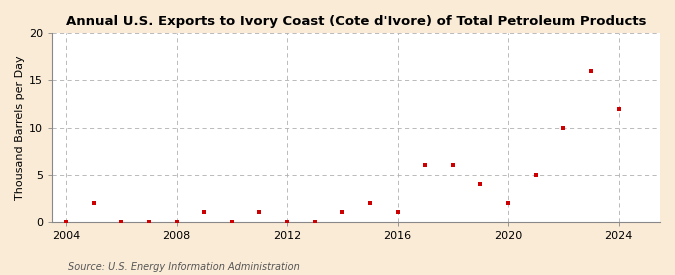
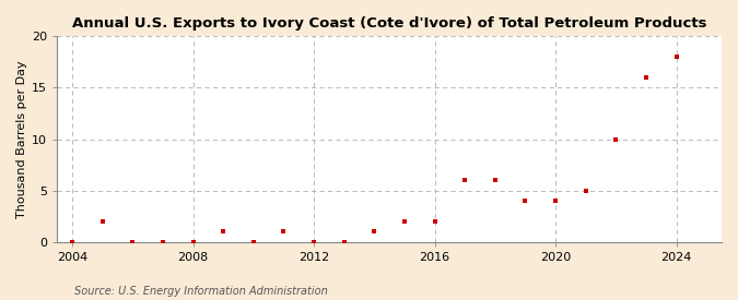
2016: 1 -> 2
2020: 2 -> 4
2024: 12 -> 18
